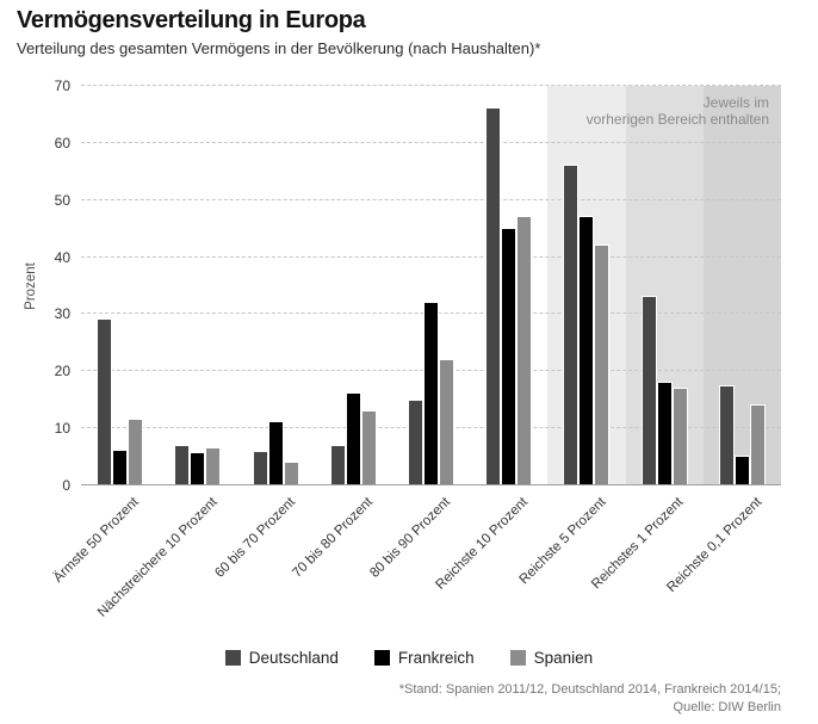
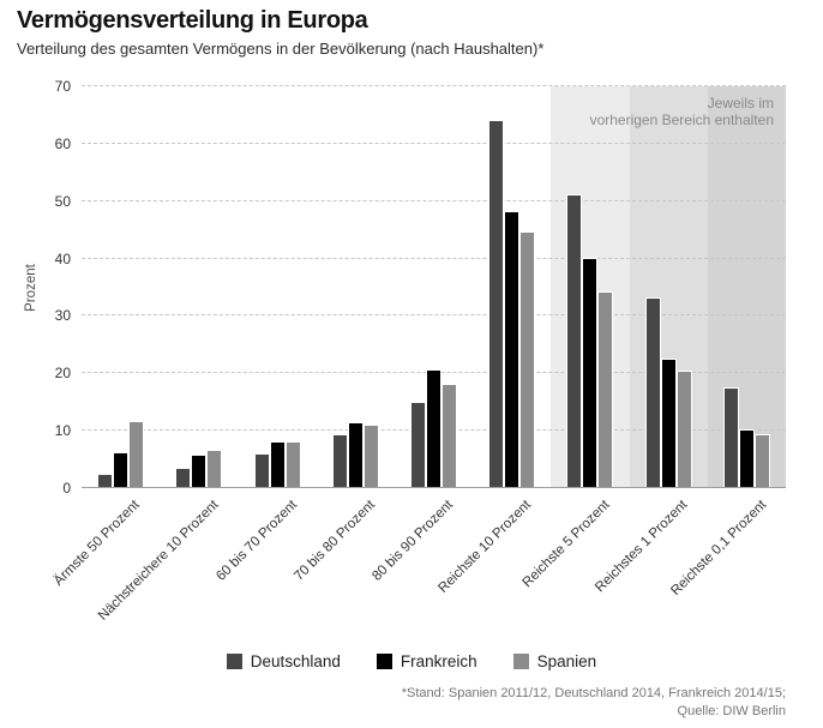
Deutschland/Ärmste 50 Prozent: 29 -> 2
Deutschland/Nächstreichere 10 Prozent: 7 -> 3
Frankreich/60 bis 70 Prozent: 11 -> 8
Spanien/60 bis 70 Prozent: 4 -> 8
Deutschland/70 bis 80 Prozent: 7 -> 9
Frankreich/70 bis 80 Prozent: 16 -> 11
Spanien/70 bis 80 Prozent: 13 -> 11
Frankreich/80 bis 90 Prozent: 32 -> 20
Spanien/80 bis 90 Prozent: 22 -> 18
Deutschland/Reichste 10 Prozent: 66 -> 64
Frankreich/Reichste 10 Prozent: 45 -> 48
Spanien/Reichste 10 Prozent: 47 -> 44
Deutschland/Reichste 5 Prozent: 56 -> 51
Frankreich/Reichste 5 Prozent: 47 -> 40
Spanien/Reichste 5 Prozent: 42 -> 34
Frankreich/Reichstes 1 Prozent: 18 -> 22
Spanien/Reichstes 1 Prozent: 17 -> 20
Frankreich/Reichste 0,1 Prozent: 5 -> 10
Spanien/Reichste 0,1 Prozent: 14 -> 9
